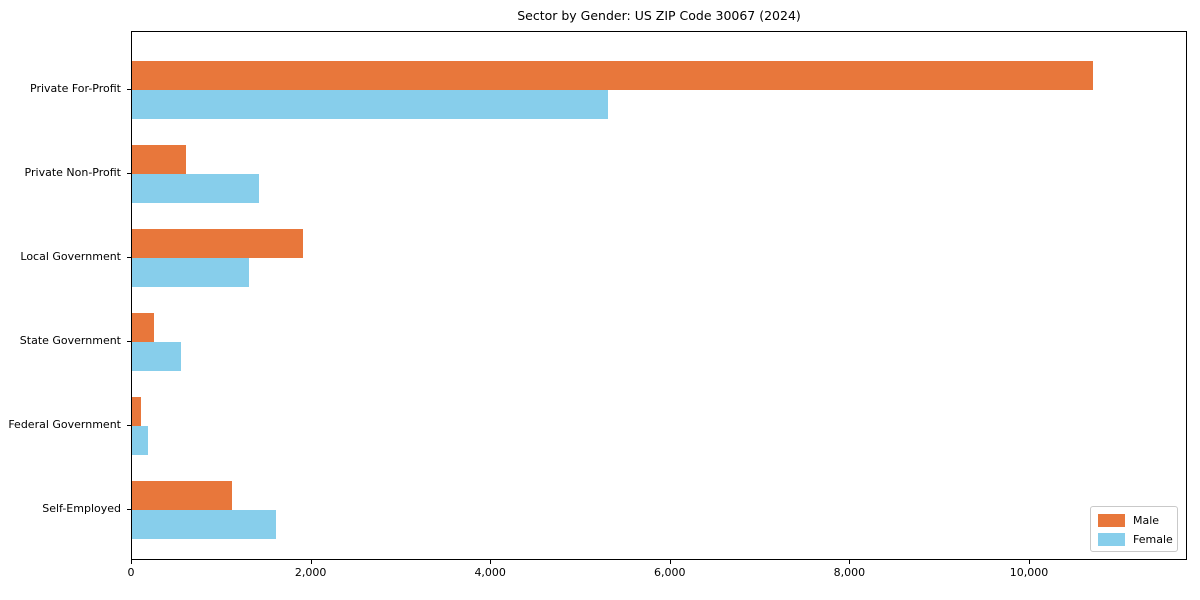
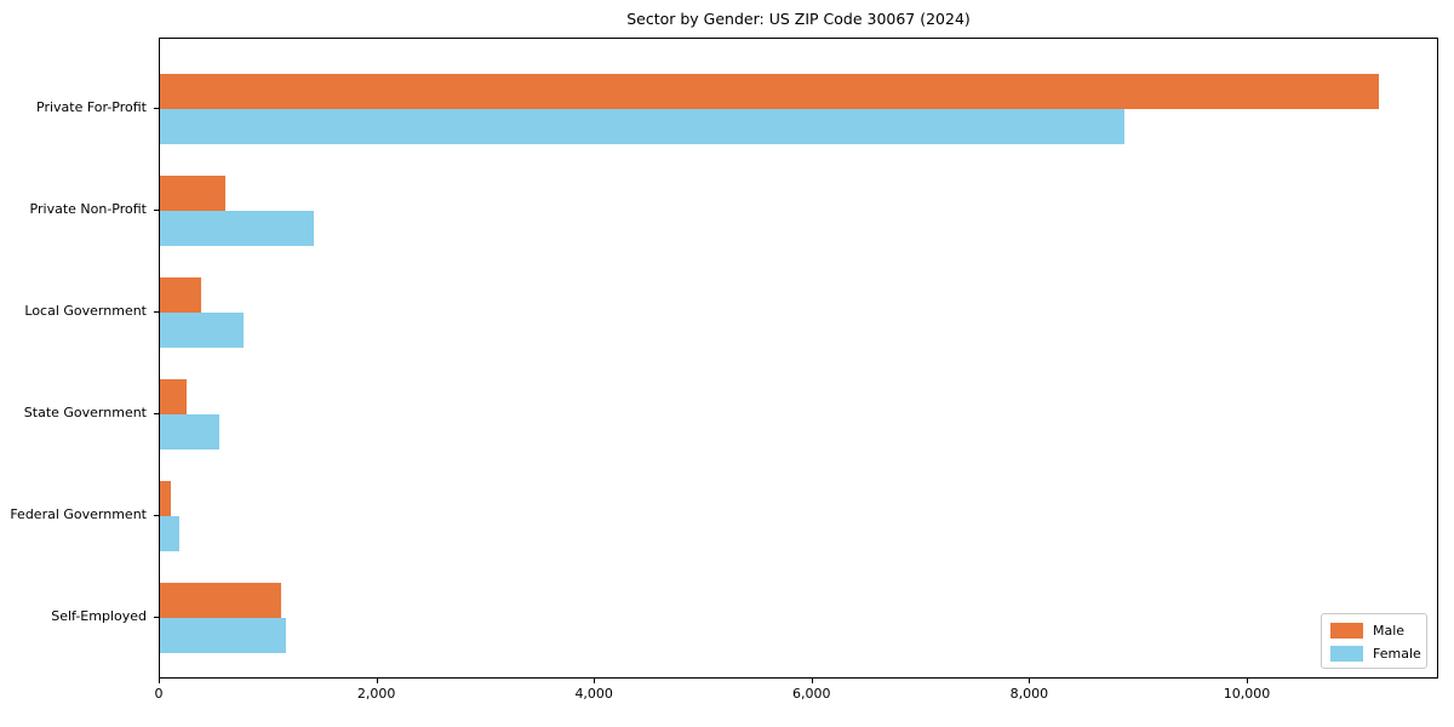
Male/Private For-Profit: 10700 -> 11200
Female/Private For-Profit: 5300 -> 8900
Male/Local Government: 1900 -> 400
Female/Local Government: 1300 -> 800
Female/Self-Employed: 1600 -> 1200
